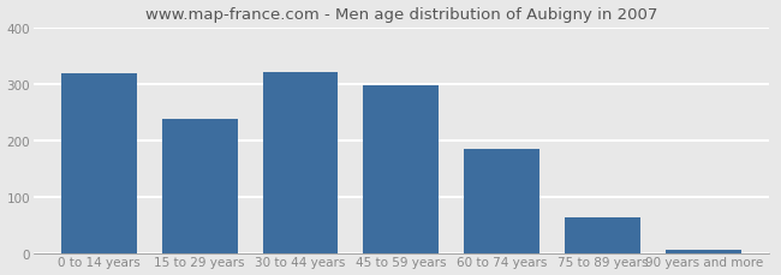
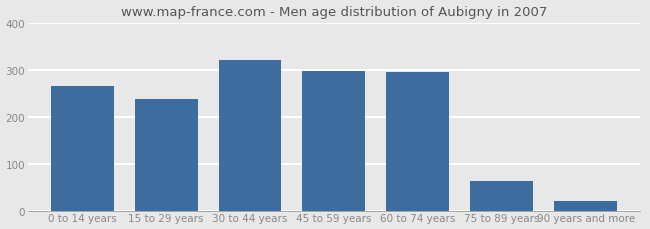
0 to 14 years: 318 -> 265
60 to 74 years: 185 -> 295
90 years and more: 5 -> 20
